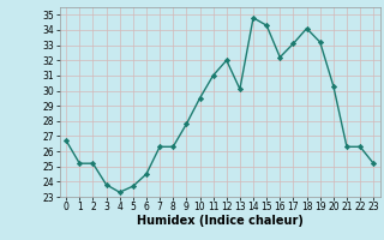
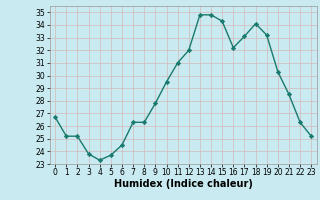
13: 30.1 -> 34.8
21: 26.3 -> 28.5
